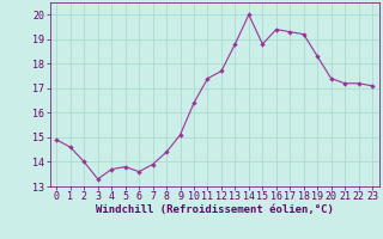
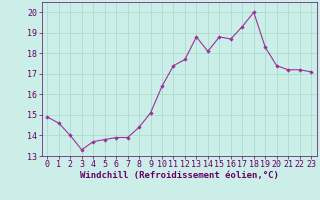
6: 13.6 -> 13.9
14: 20.0 -> 18.1
16: 19.4 -> 18.7
18: 19.2 -> 20.0
